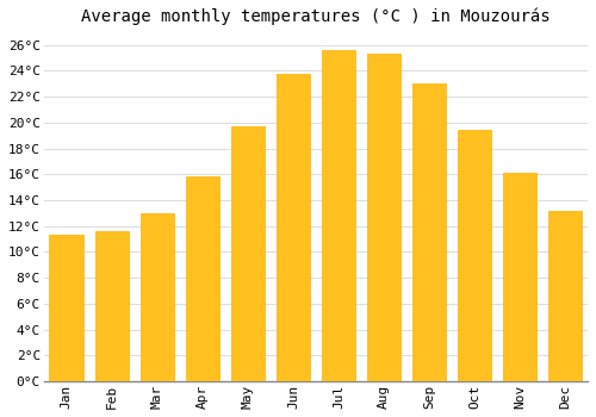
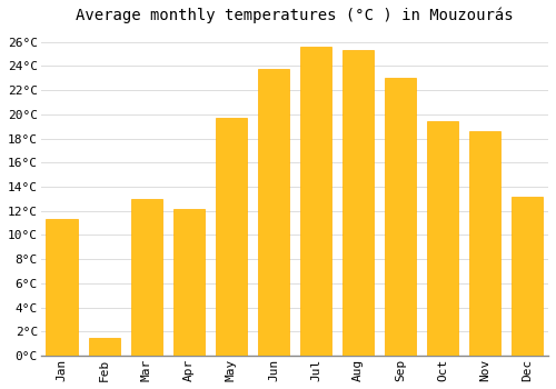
Feb: 11.6°C -> 1.5°C
Apr: 15.8°C -> 12.2°C
Nov: 16.1°C -> 18.6°C
